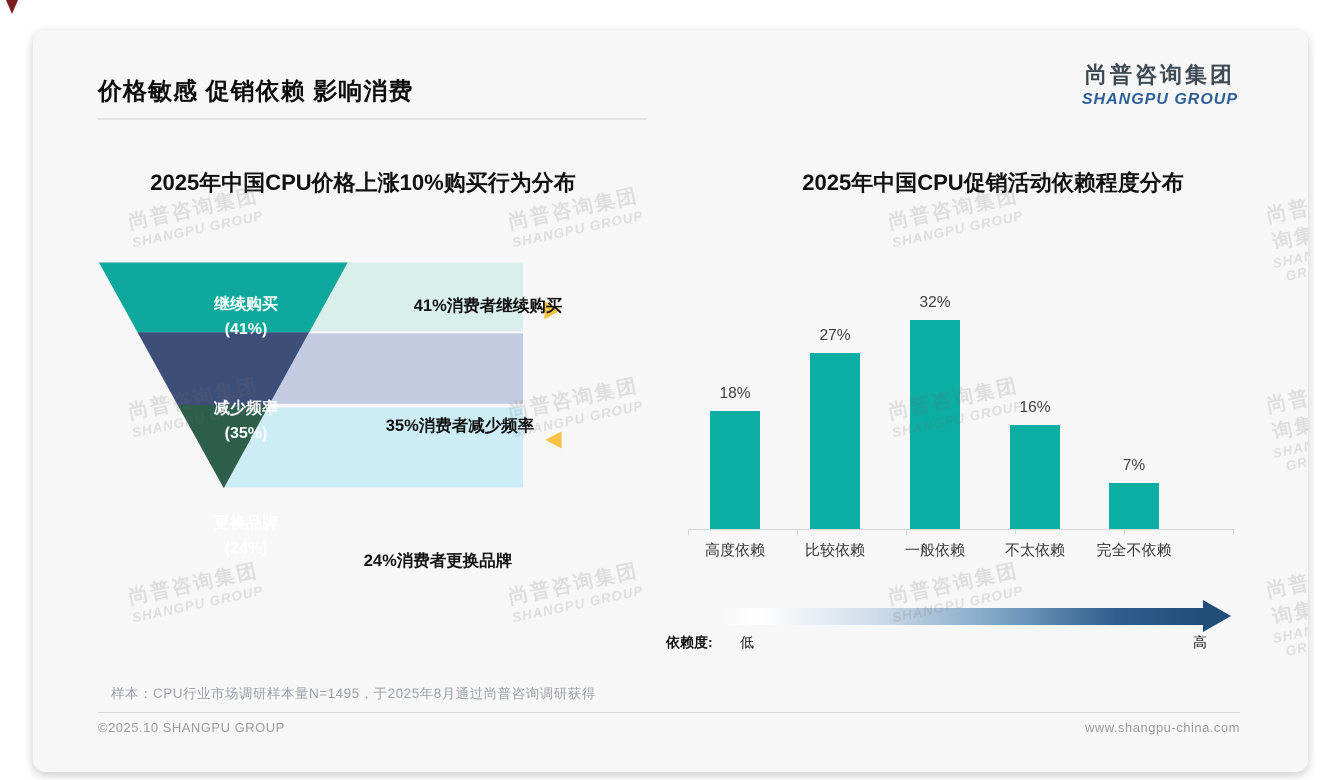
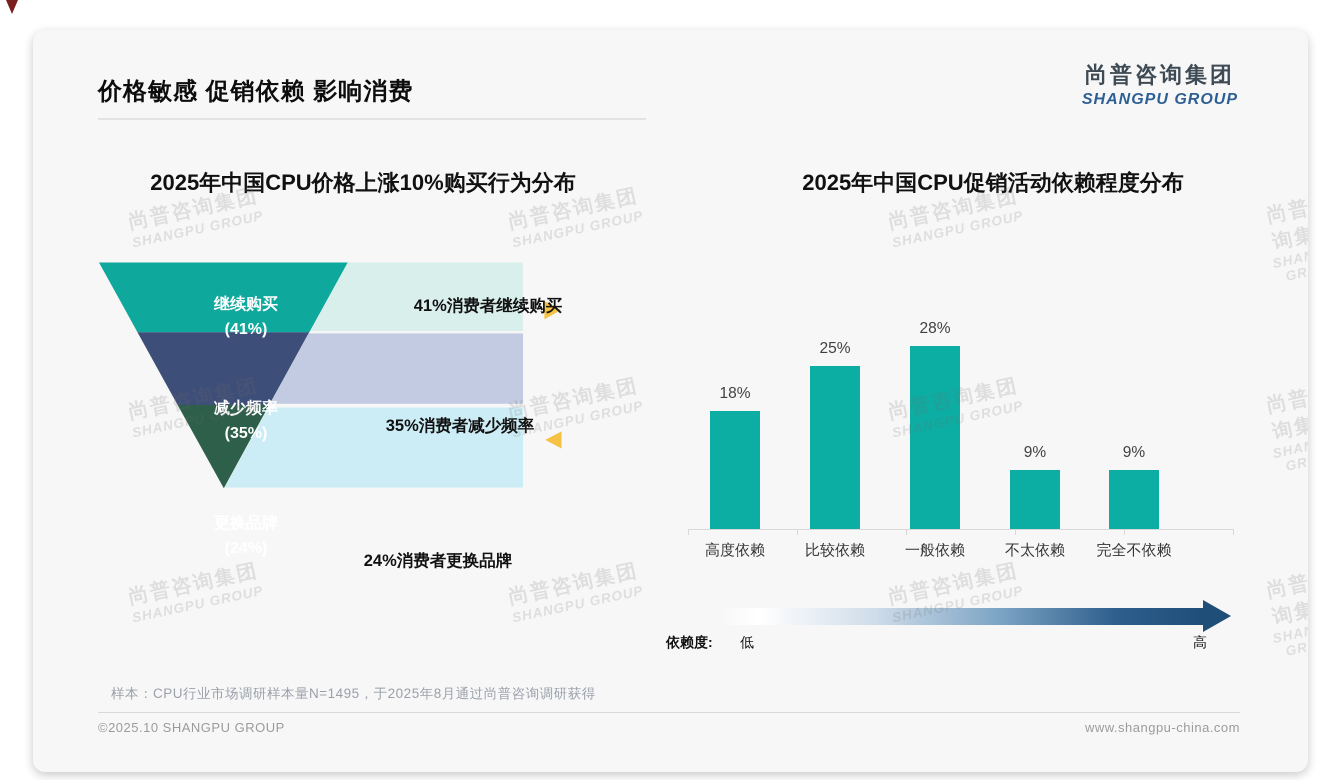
2025年中国CPU促销活动依赖程度分布/比较依赖: 27% -> 25%
2025年中国CPU促销活动依赖程度分布/一般依赖: 32% -> 28%
2025年中国CPU促销活动依赖程度分布/不太依赖: 16% -> 9%
2025年中国CPU促销活动依赖程度分布/完全不依赖: 7% -> 9%
